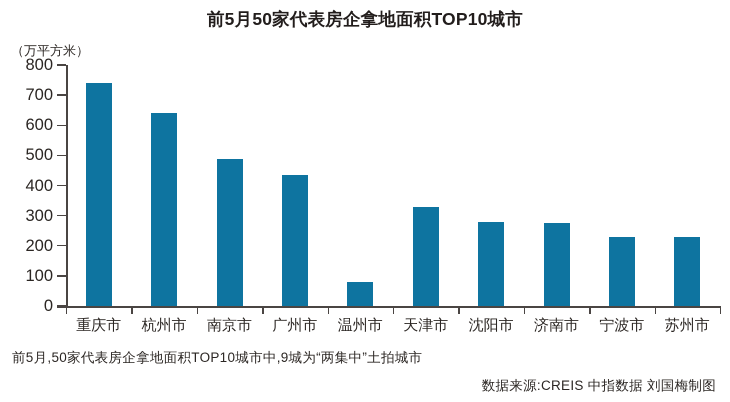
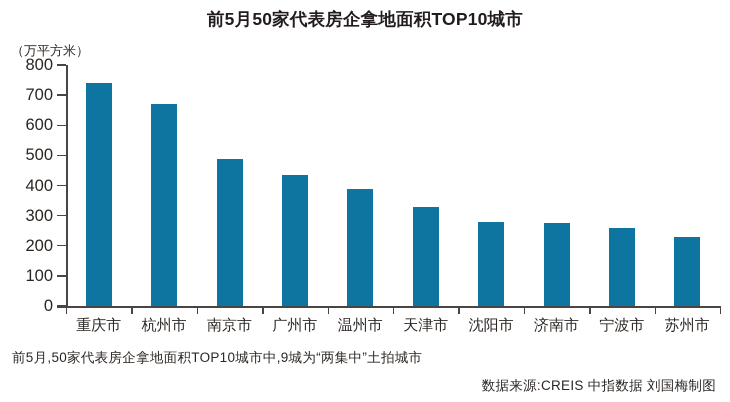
杭州市: 640 -> 670
温州市: 80 -> 390
宁波市: 230 -> 260
